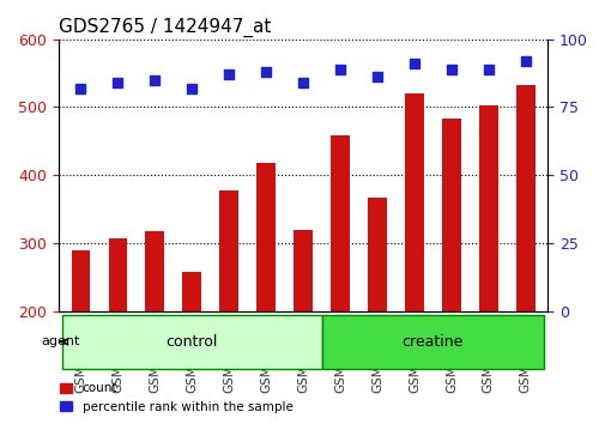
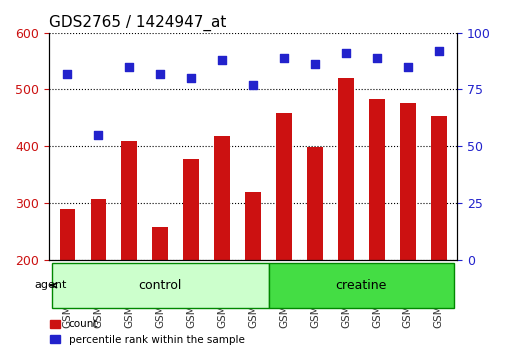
percentile rank within the sample/GSM115533: 84 -> 55
count/GSM115534: 318 -> 410
percentile rank within the sample/GSM115536: 87 -> 80
percentile rank within the sample/GSM115538: 84 -> 77
count/GSM115527: 367 -> 398
count/GSM115530: 503 -> 476
percentile rank within the sample/GSM115530: 89 -> 85
count/GSM115531: 532 -> 454
